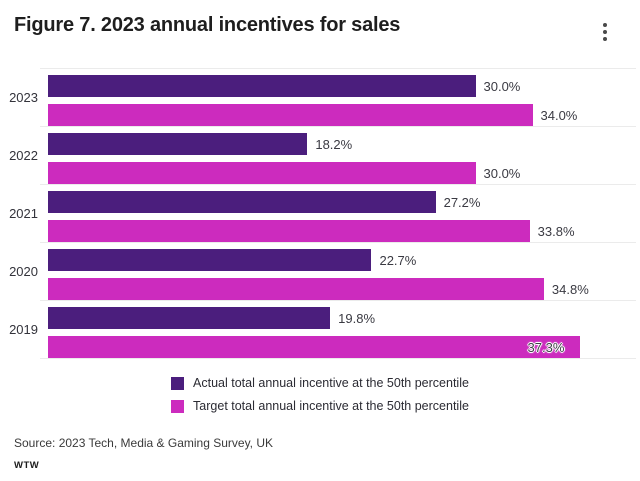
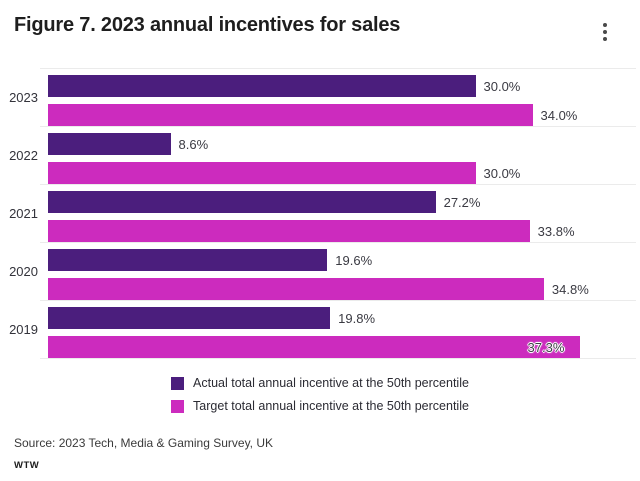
Actual total annual incentive at the 50th percentile/2022: 18.2% -> 8.6%
Actual total annual incentive at the 50th percentile/2020: 22.7% -> 19.6%
